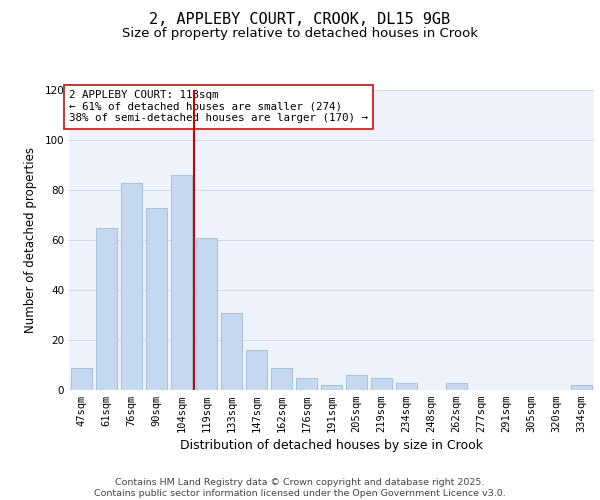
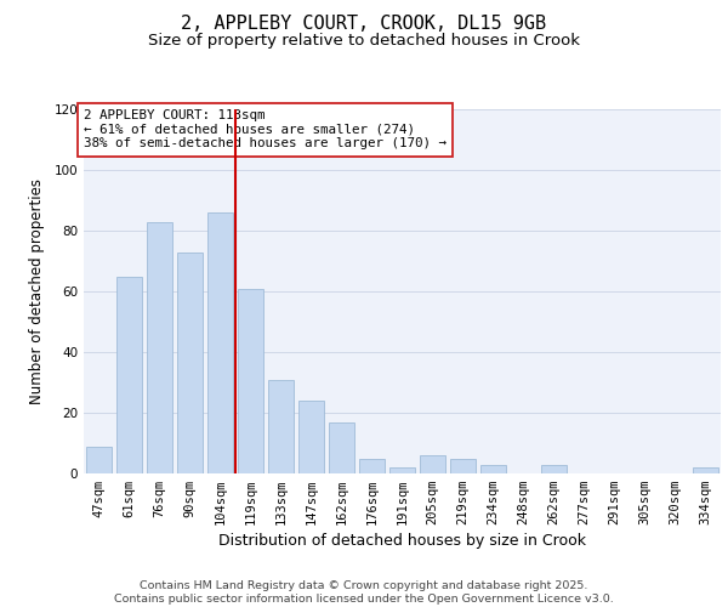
147sqm: 16 -> 24
162sqm: 9 -> 17
